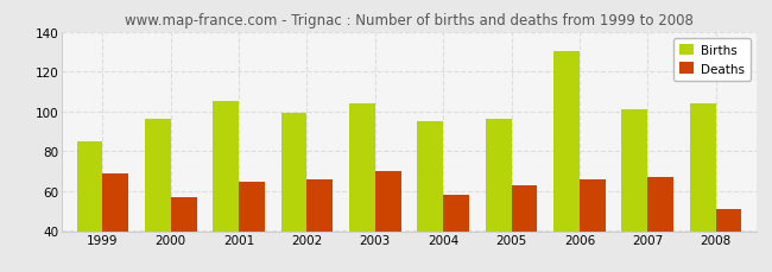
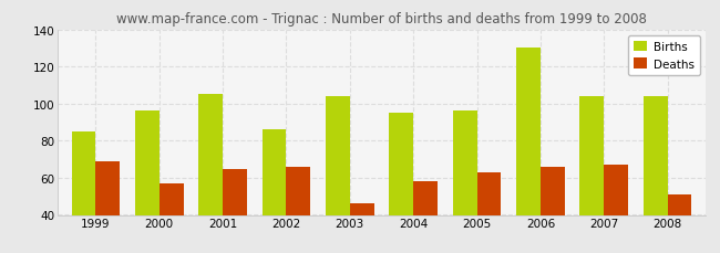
Births/2002: 99 -> 86
Deaths/2003: 70 -> 46
Births/2007: 101 -> 104
